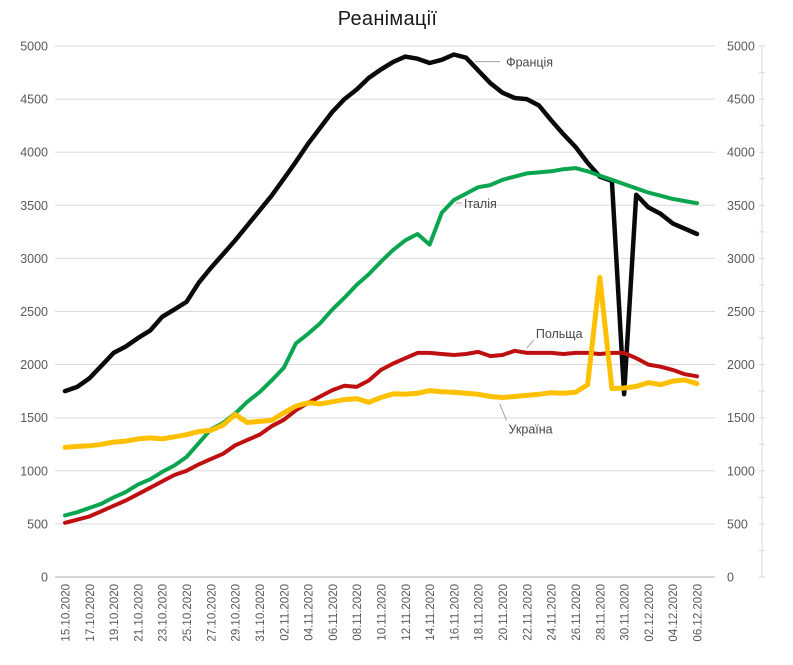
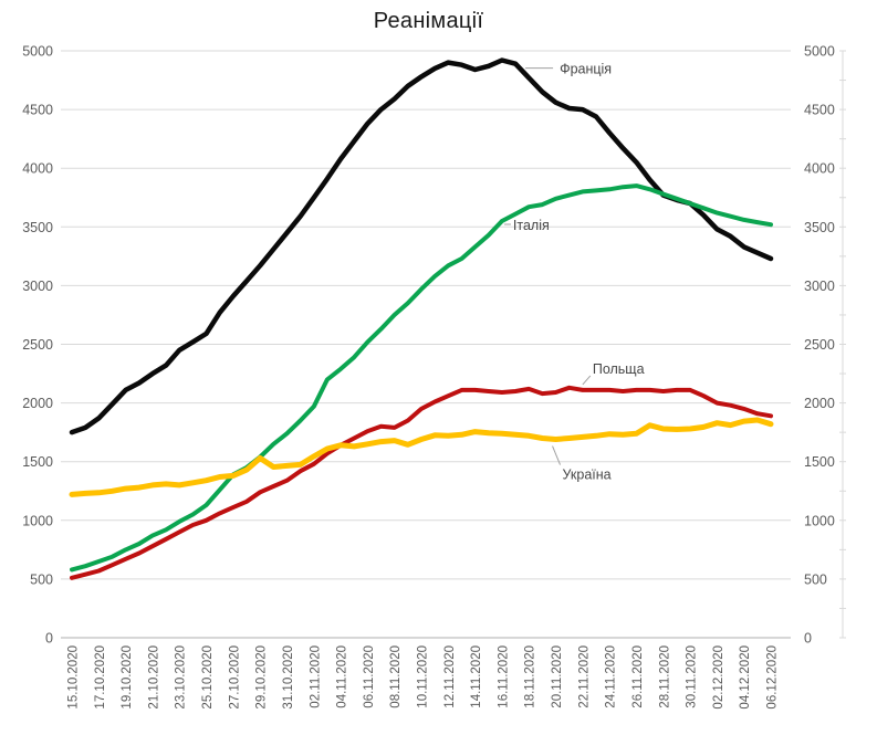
Італія/14.11.2020: 3130 -> 3330
Україна/28.11.2020: 2820 -> 1780
Франція/30.11.2020: 1720 -> 3700
